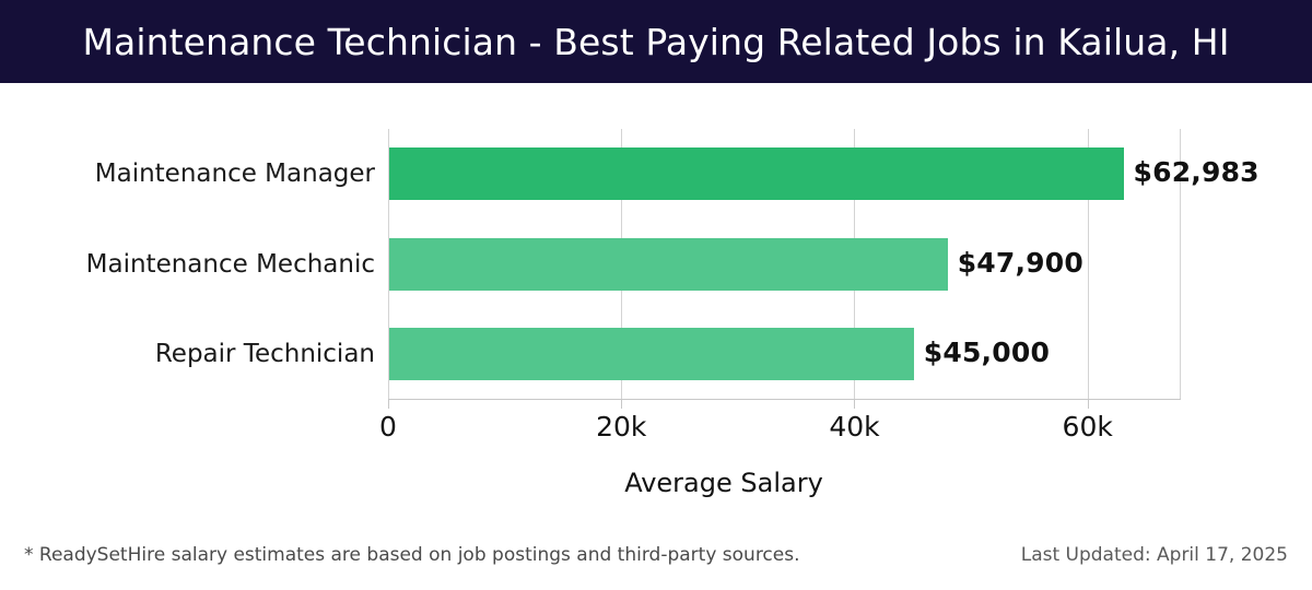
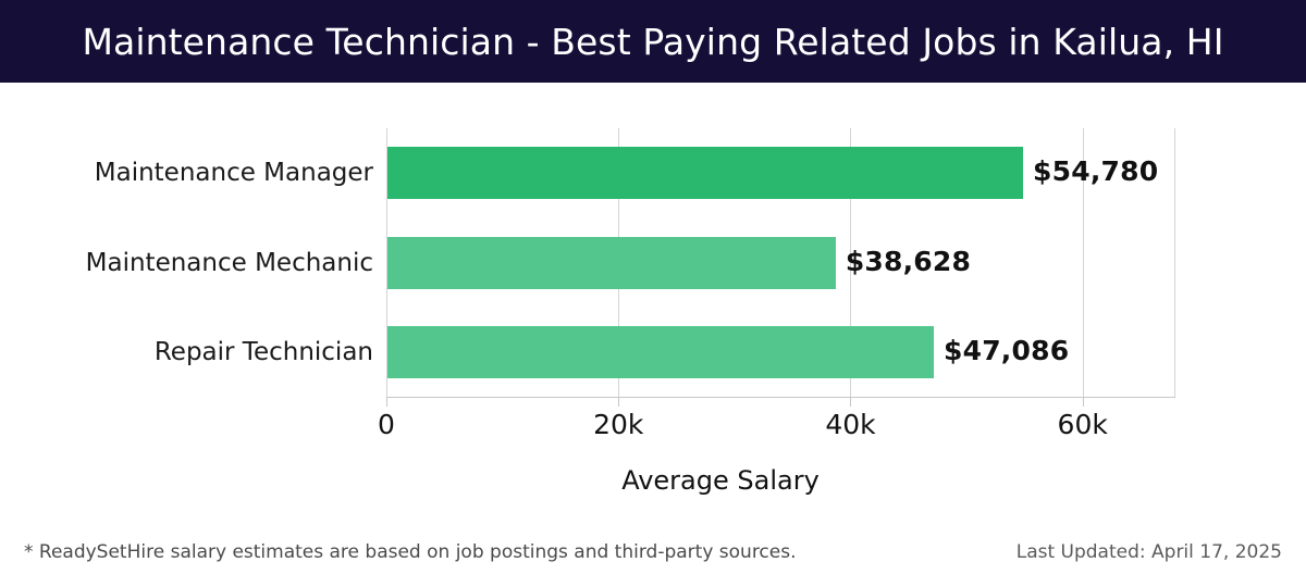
Maintenance Manager: $62,983 -> $54,780
Maintenance Mechanic: $47,900 -> $38,628
Repair Technician: $45,000 -> $47,086
